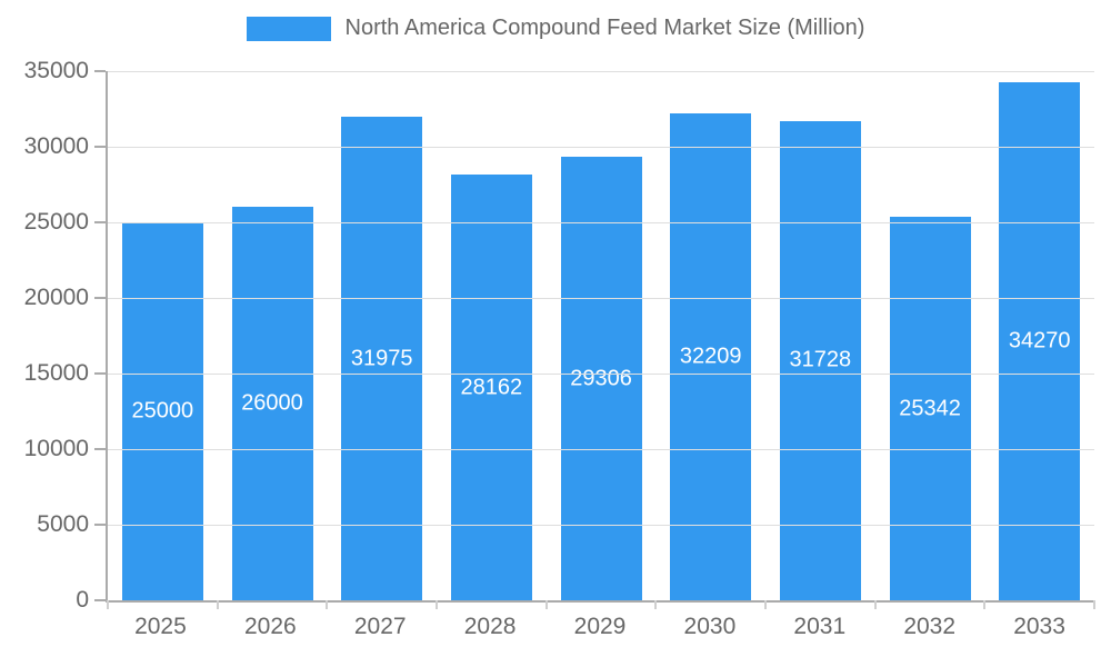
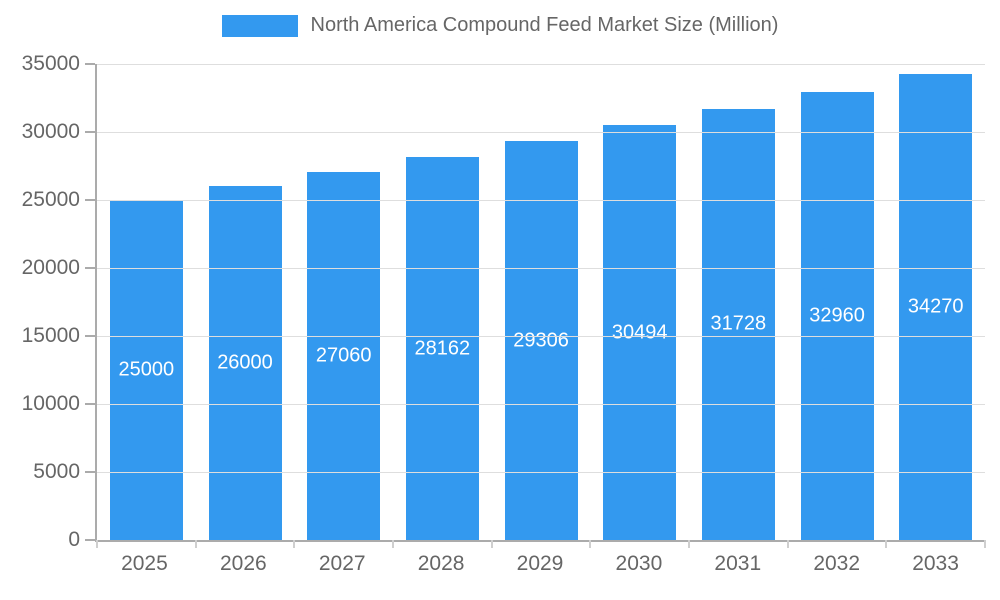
2027: 31975 -> 27060
2030: 32209 -> 30494
2032: 25342 -> 32960
